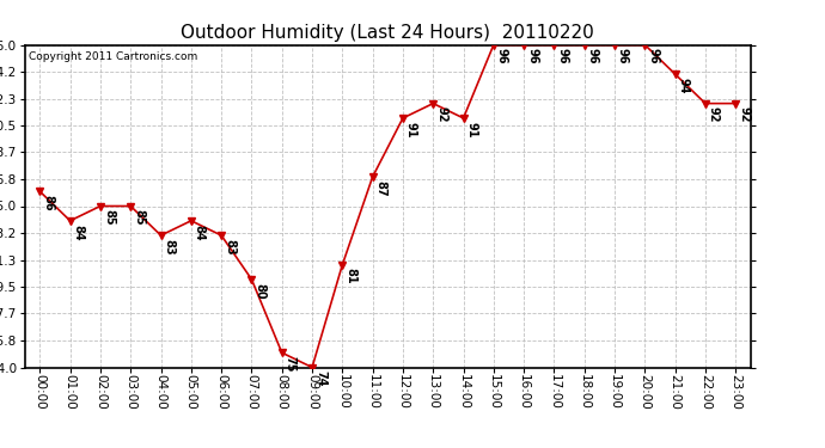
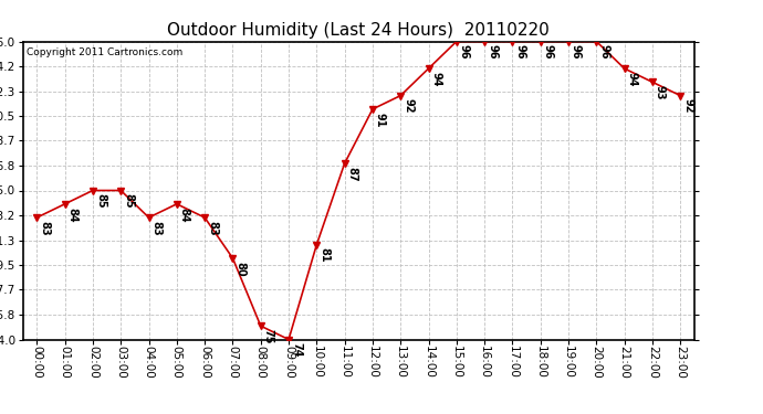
00:00: 86 -> 83
14:00: 91 -> 94
22:00: 92 -> 93
